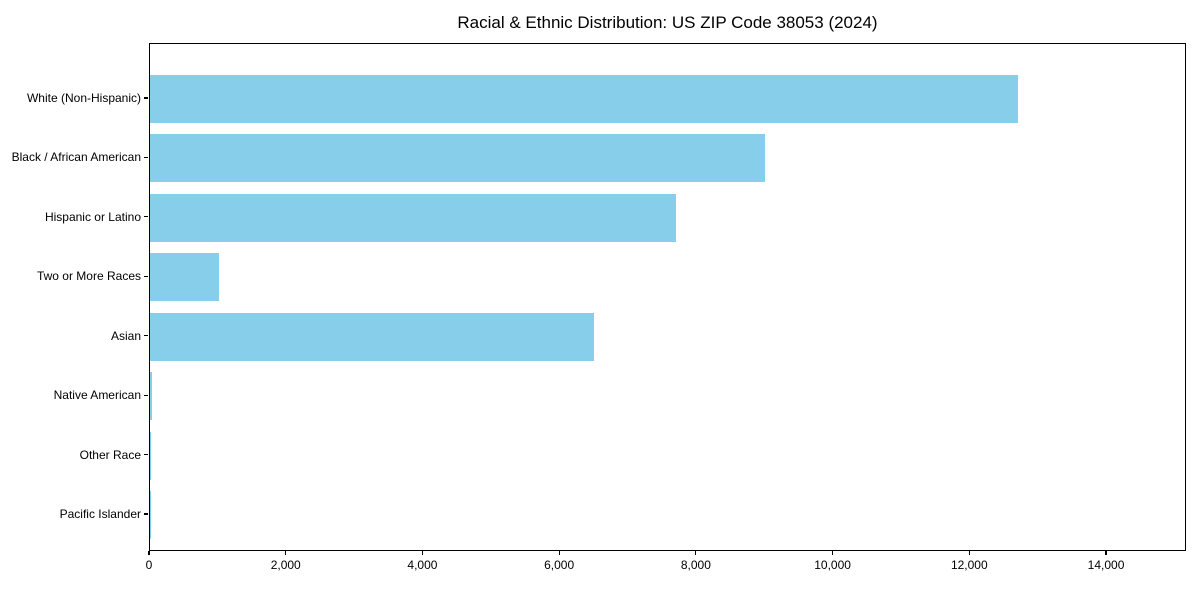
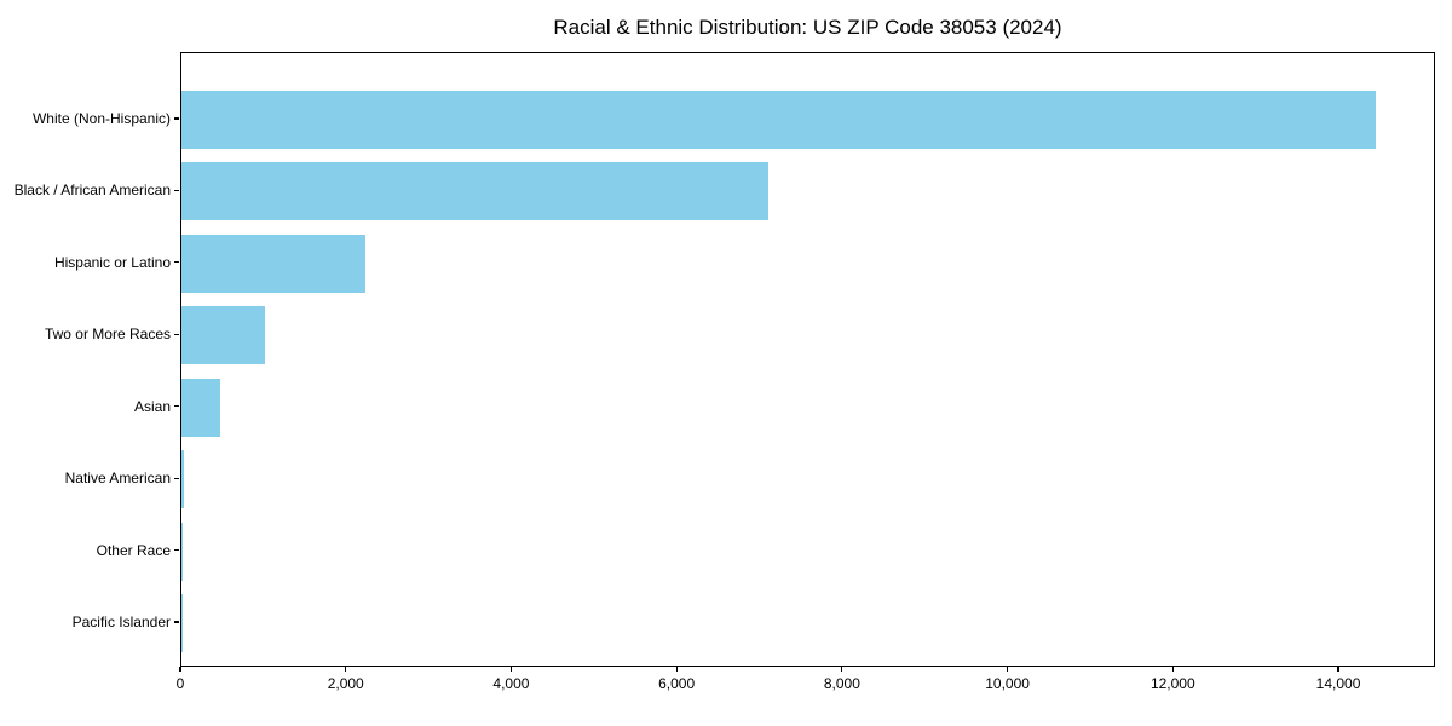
White (Non-Hispanic): 12700 -> 14400
Black / African American: 9000 -> 7100
Hispanic or Latino: 7700 -> 2200
Asian: 6500 -> 500
